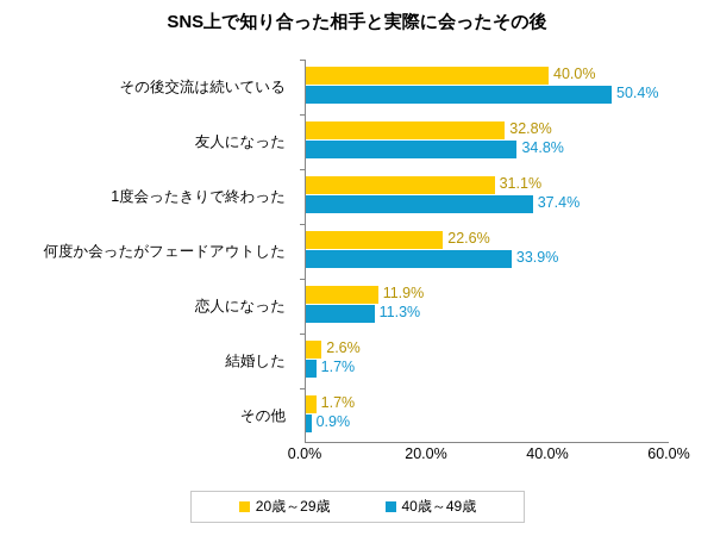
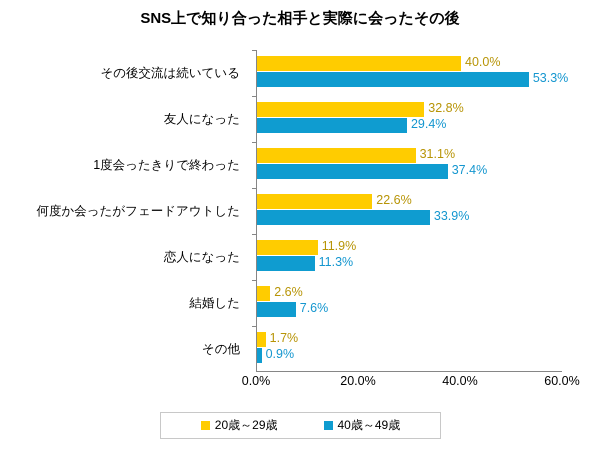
40歳～49歳/その後交流は続いている: 50.4% -> 53.3%
40歳～49歳/友人になった: 34.8% -> 29.4%
40歳～49歳/結婚した: 1.7% -> 7.6%
